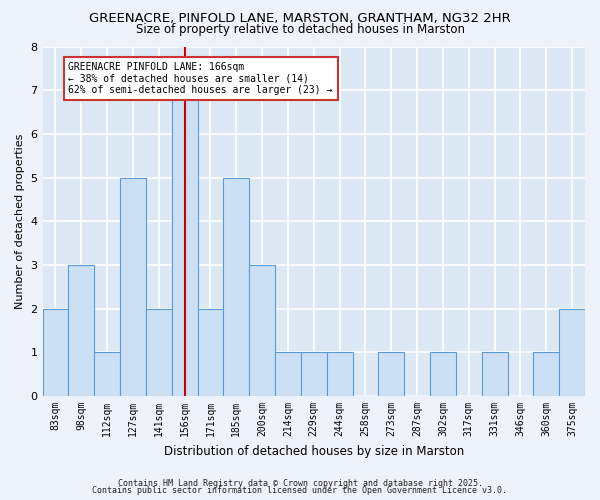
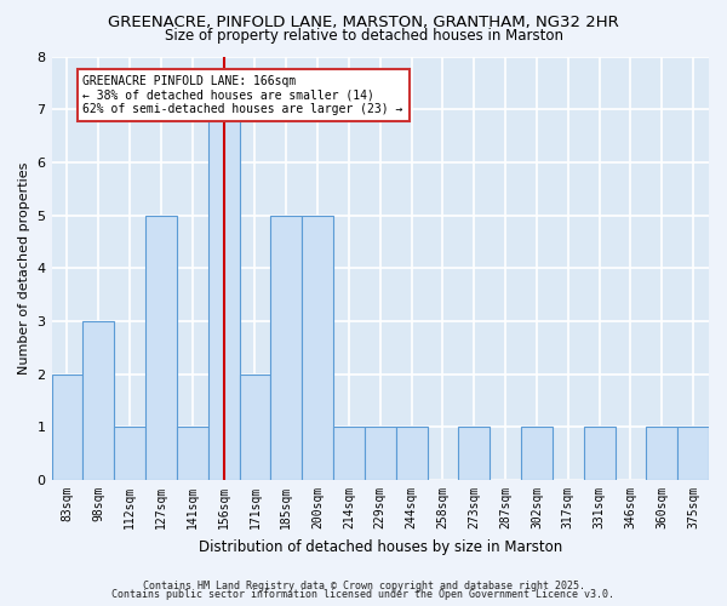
141sqm: 2 -> 1
200sqm: 3 -> 5
375sqm: 2 -> 1
